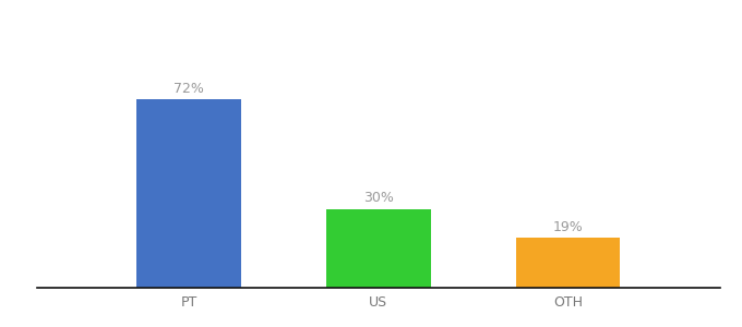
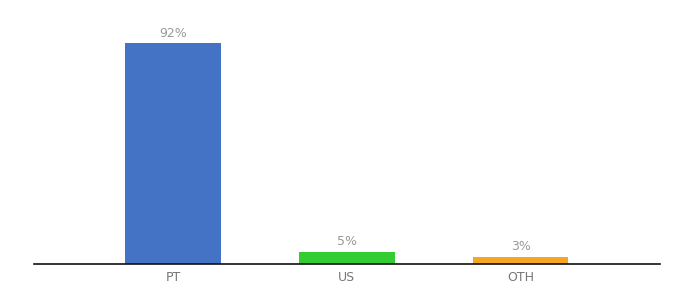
PT: 72% -> 92%
US: 30% -> 5%
OTH: 19% -> 3%
